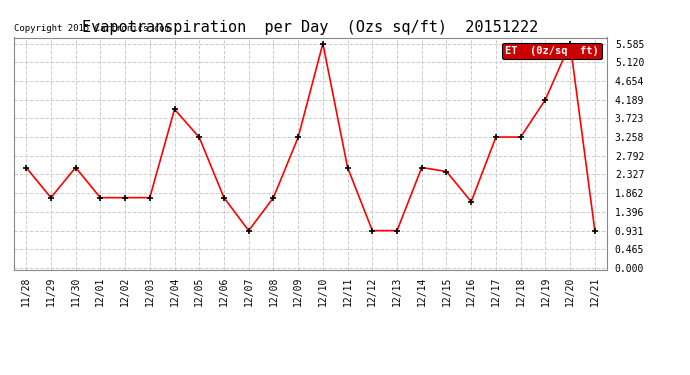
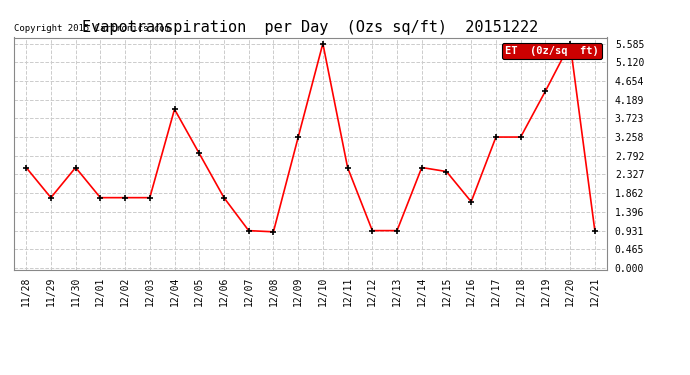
12/05: 3.25 -> 2.85
12/08: 1.75 -> 0.90
12/19: 4.19 -> 4.40
